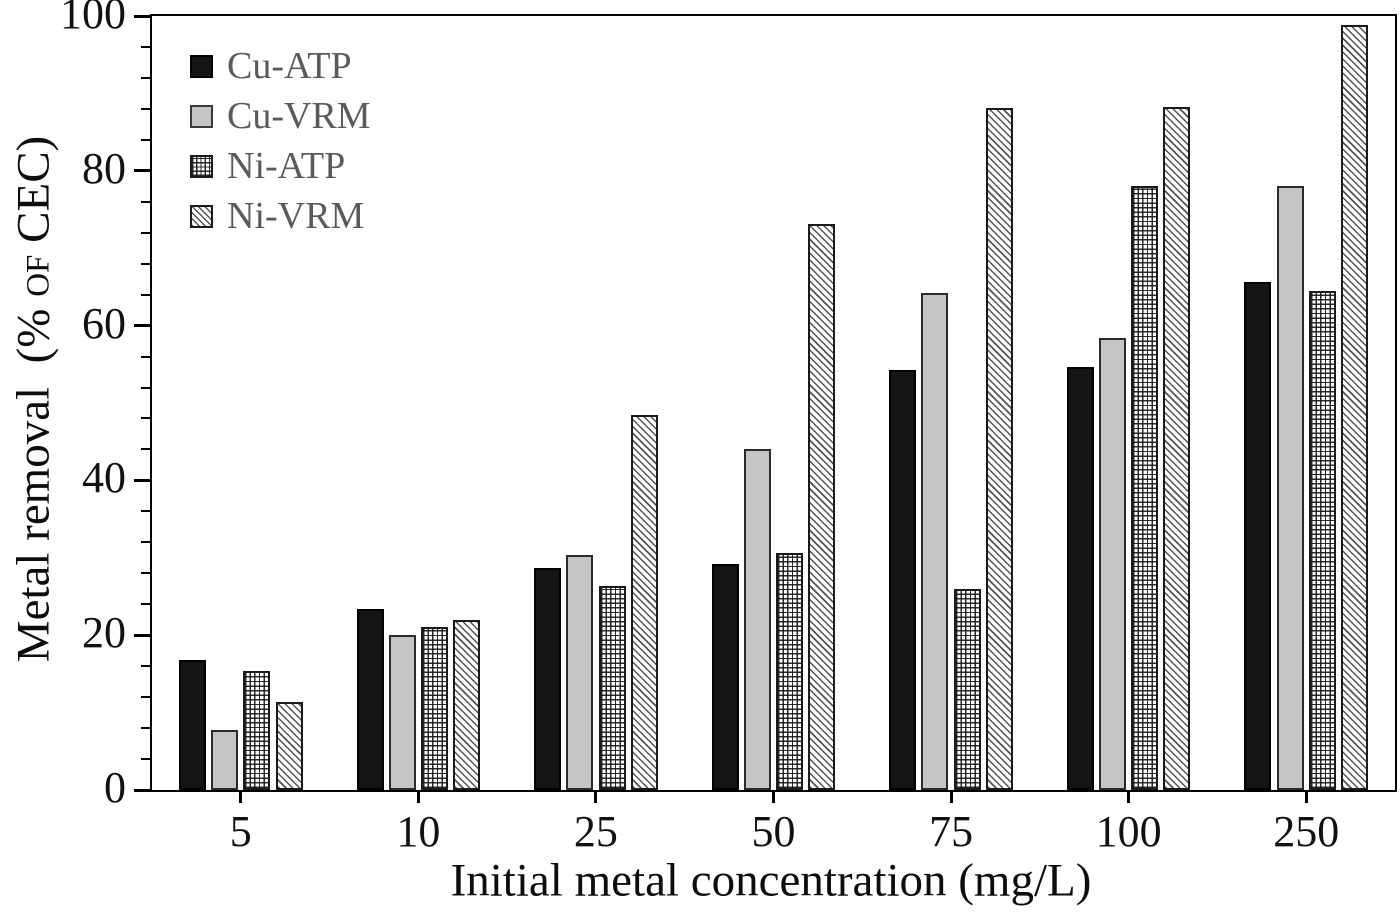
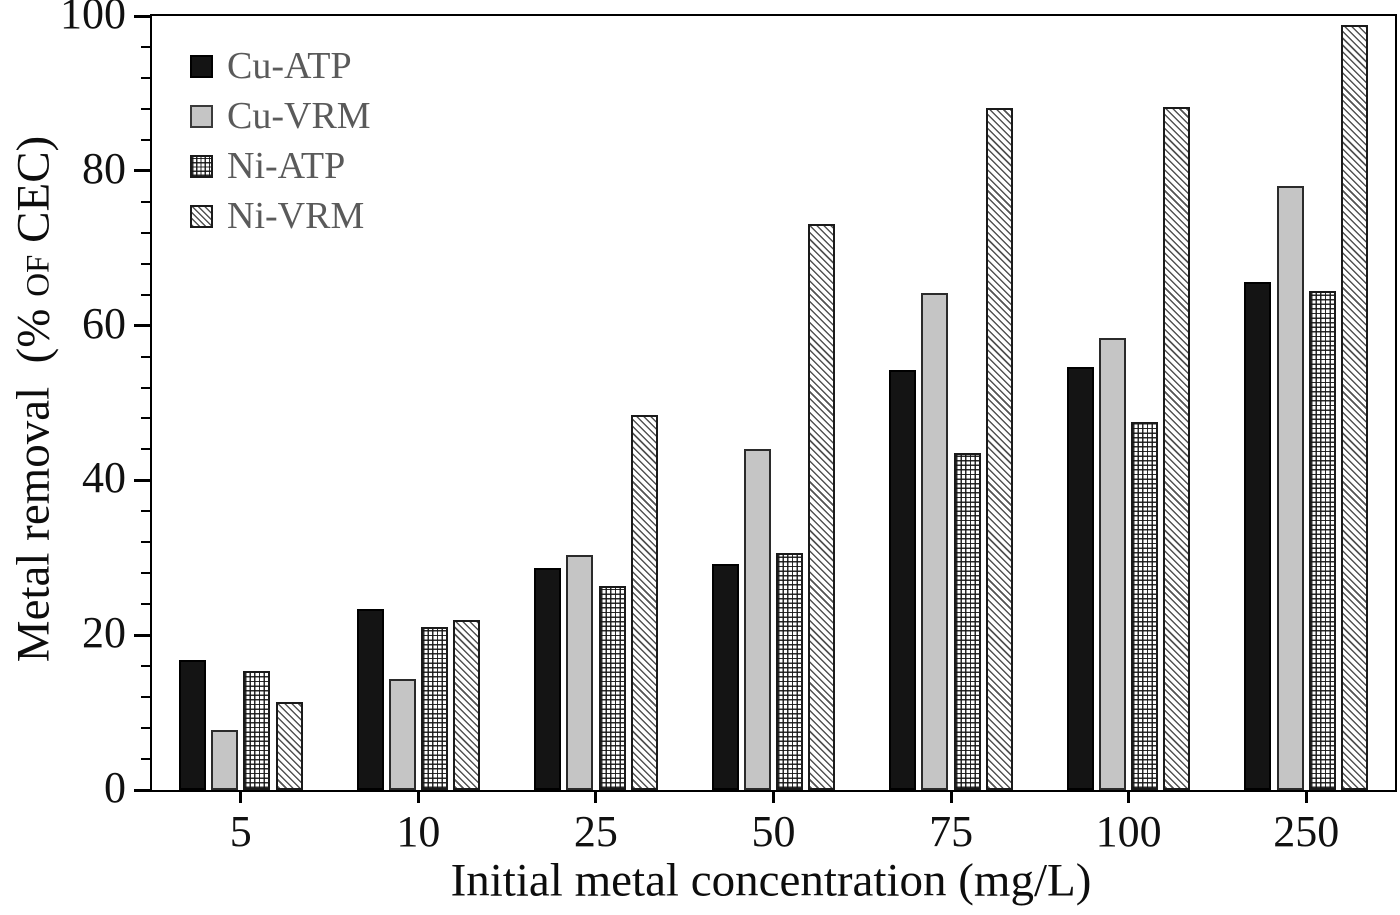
Cu-VRM/10: 20 -> 14
Ni-ATP/75: 26 -> 44
Ni-ATP/100: 78 -> 48
